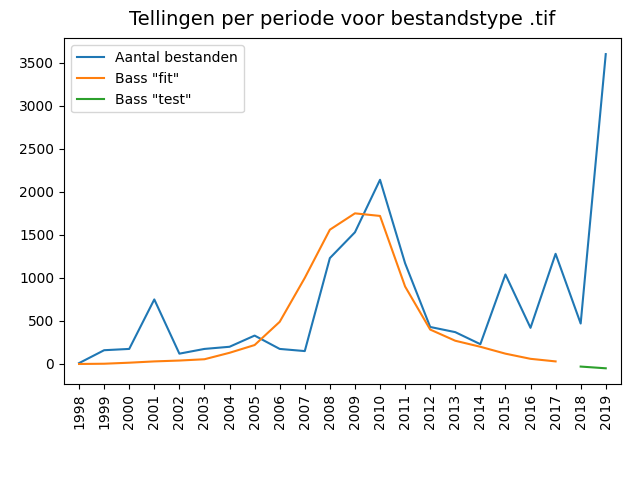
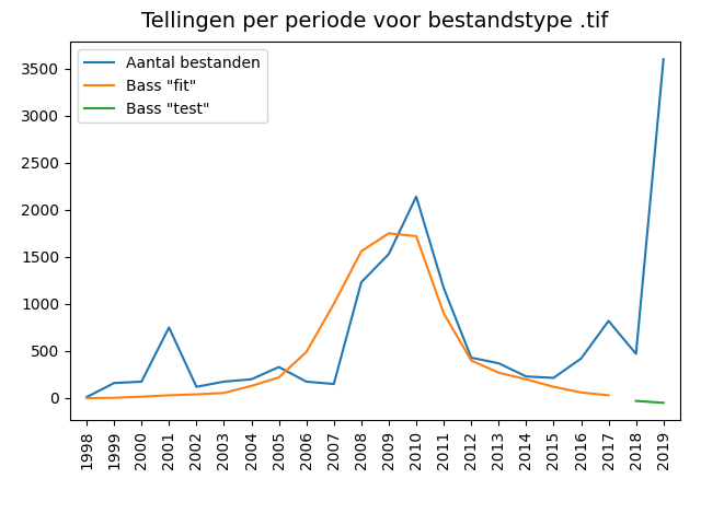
Aantal bestanden/2015: 1040 -> 220
Aantal bestanden/2017: 1280 -> 820
